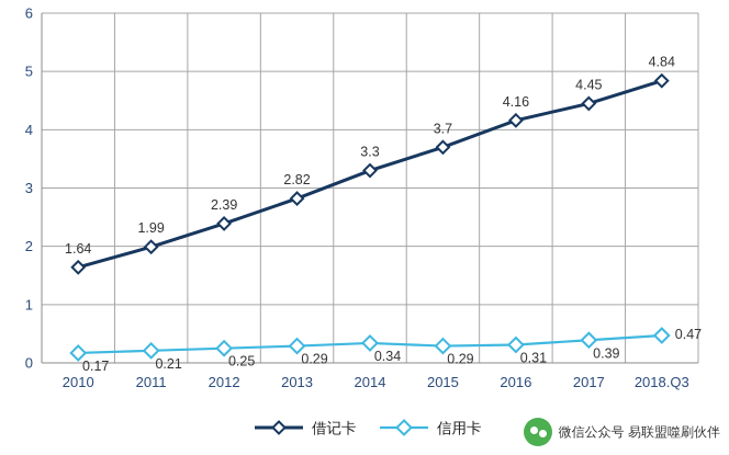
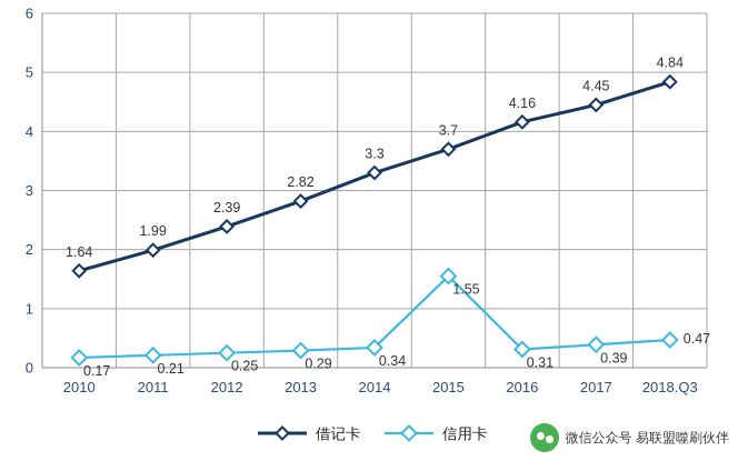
信用卡/2015: 0.29 -> 1.55
